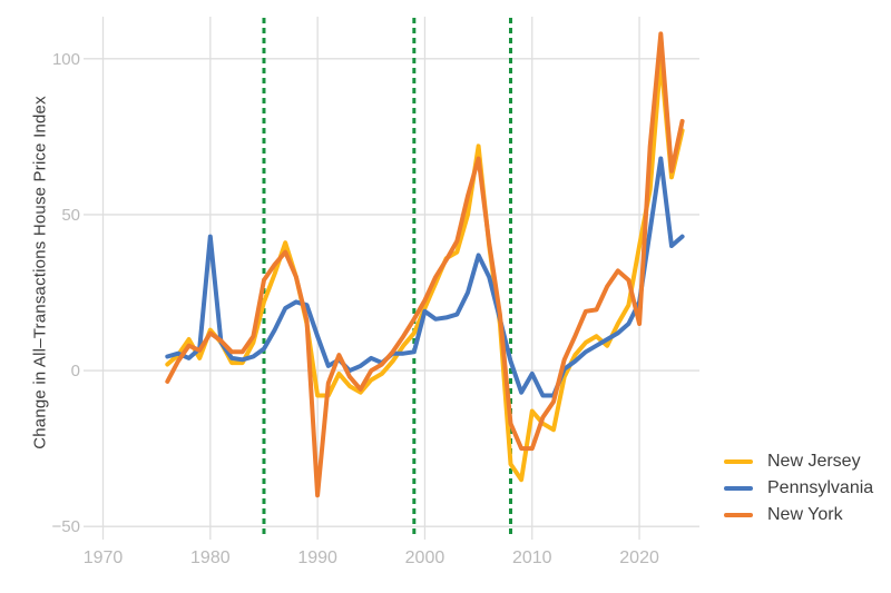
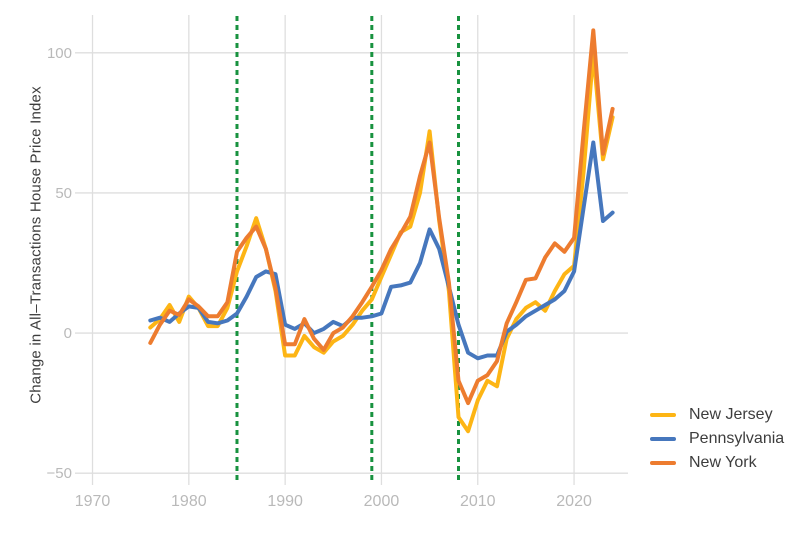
Pennsylvania/1980: 43 -> 10
Pennsylvania/1990: 11 -> 3
New York/1990: -40 -> -4
Pennsylvania/2000: 19 -> 7
New Jersey/2010: -13 -> -24
Pennsylvania/2010: -1 -> -9
New York/2010: -25 -> -17
New Jersey/2020: 40 -> 24
New York/2020: 15 -> 34
